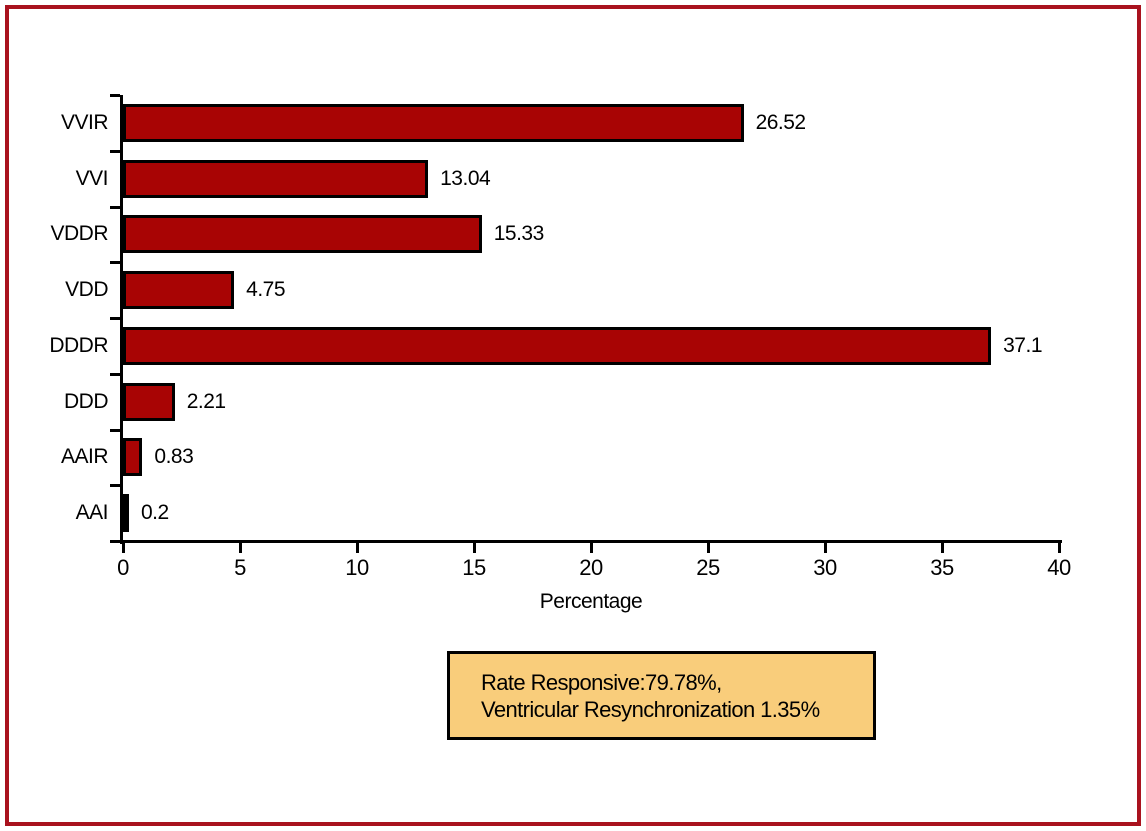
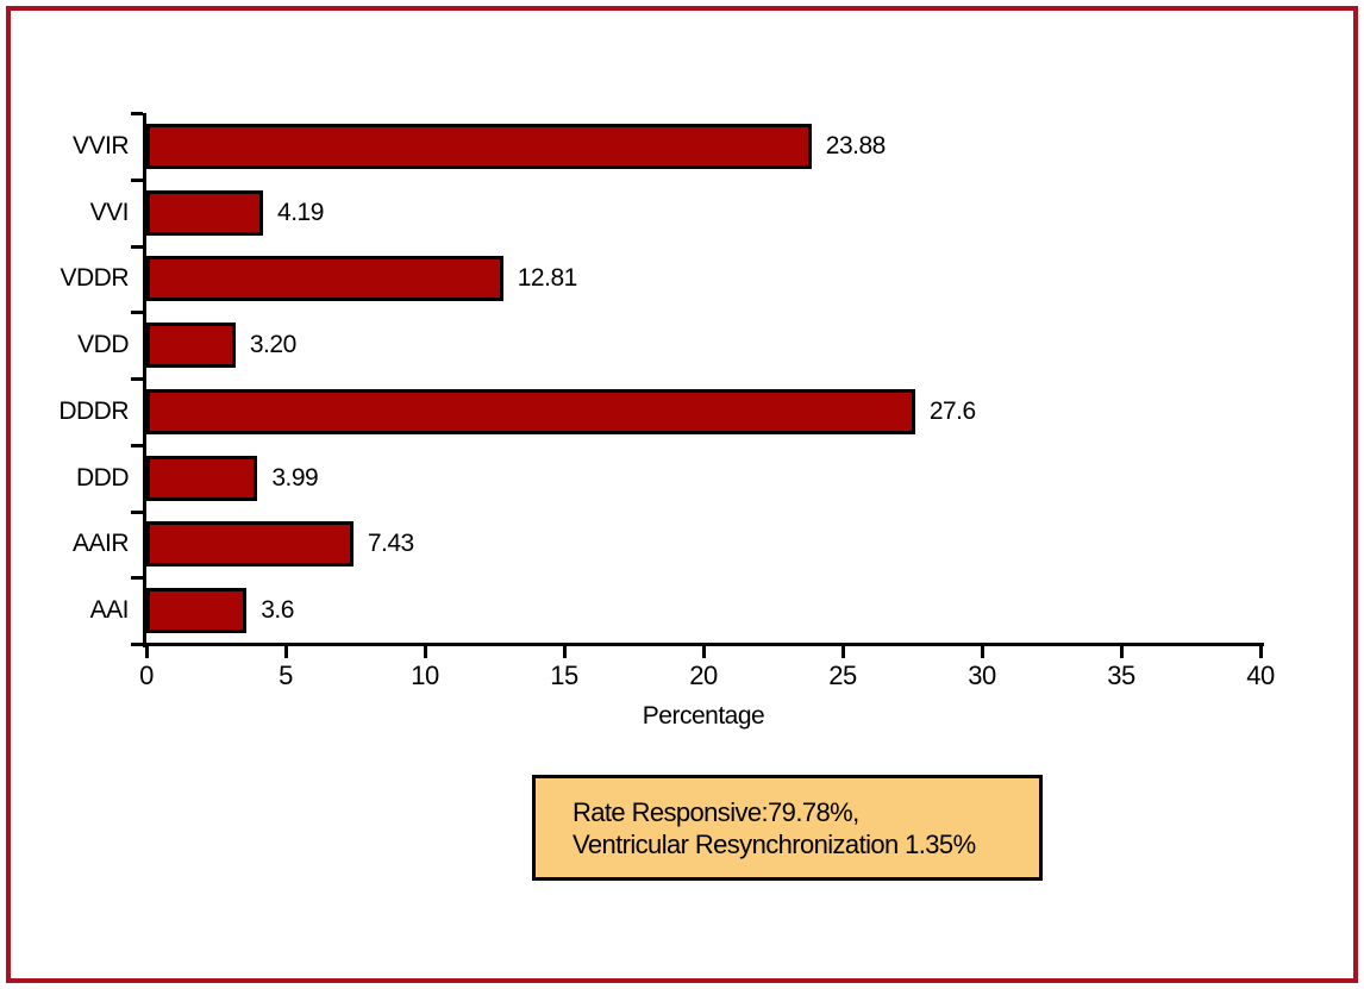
VVIR: 26.52 -> 23.88
VVI: 13.04 -> 4.19
VDDR: 15.33 -> 12.81
VDD: 4.75 -> 3.20
DDDR: 37.1 -> 27.6
DDD: 2.21 -> 3.99
AAIR: 0.83 -> 7.43
AAI: 0.2 -> 3.6
